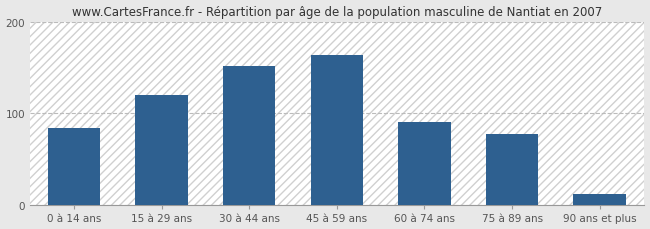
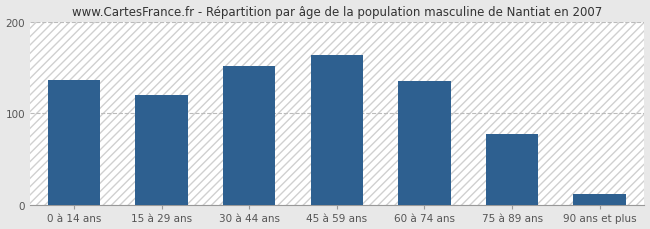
0 à 14 ans: 84 -> 136
60 à 74 ans: 90 -> 135
